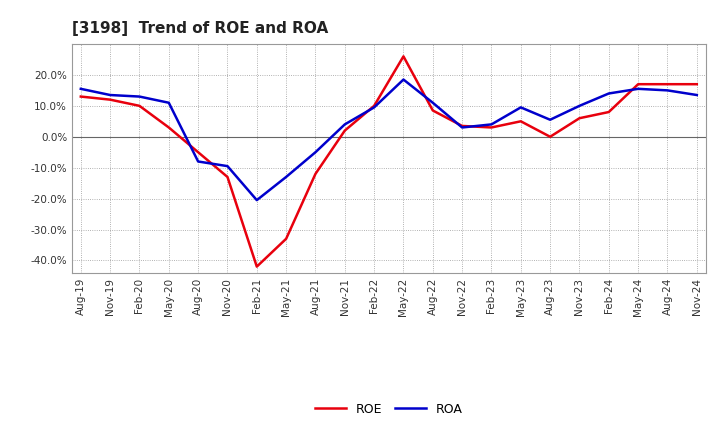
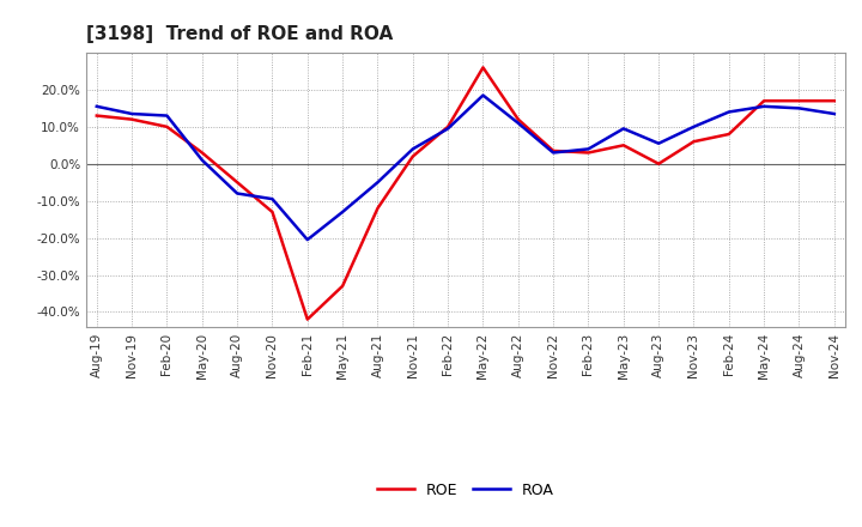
ROA/May-20: 11.0% -> 1.0%
ROE/Aug-22: 8.5% -> 12.0%
